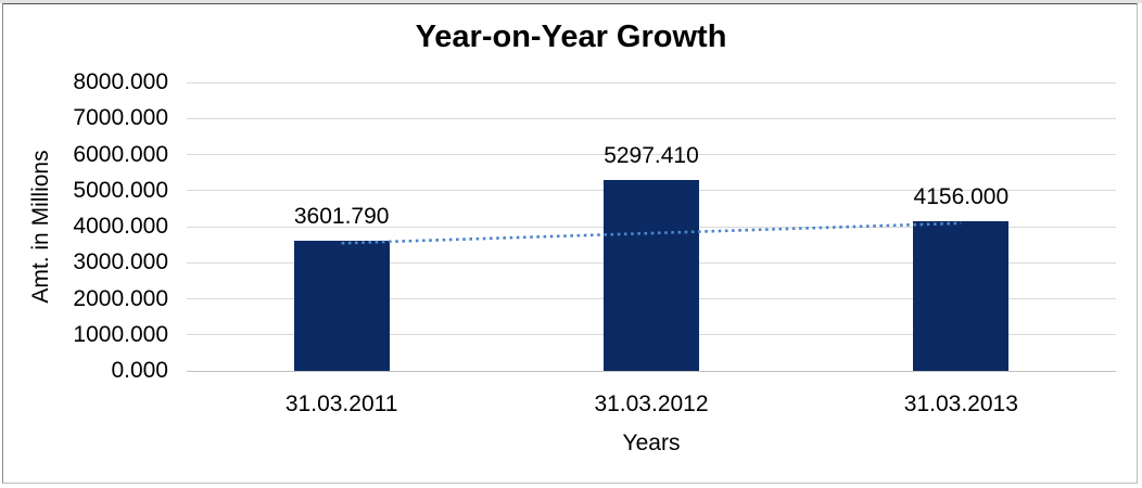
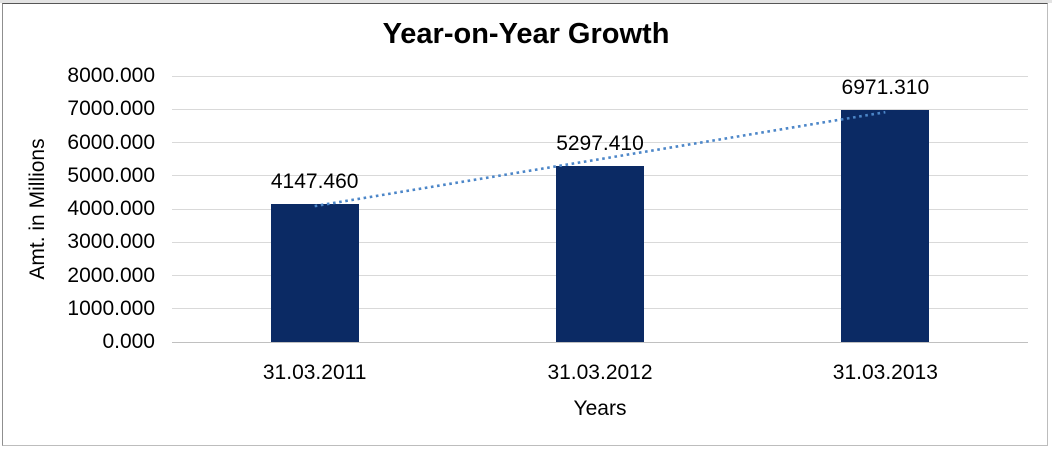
31.03.2011: 3601.790 -> 4147.460
31.03.2013: 4156.000 -> 6971.310
